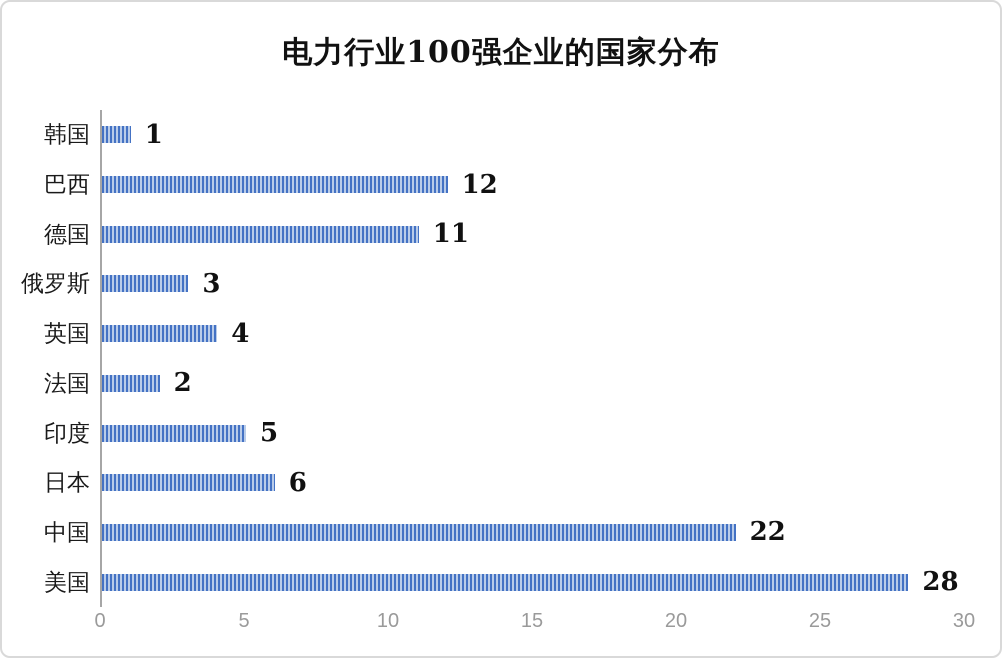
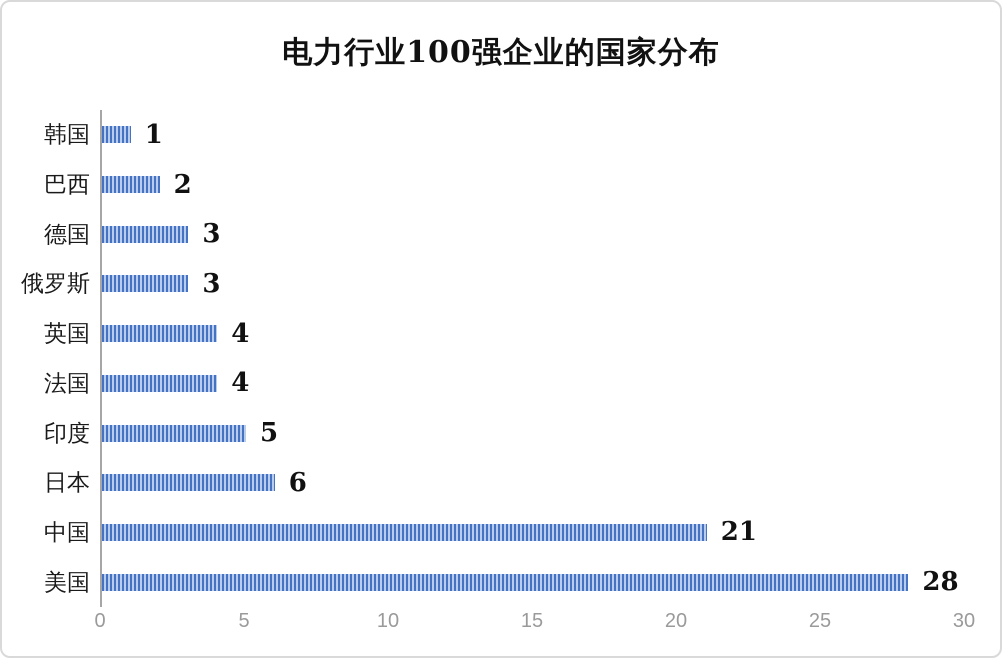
巴西: 12 -> 2
德国: 11 -> 3
法国: 2 -> 4
中国: 22 -> 21
